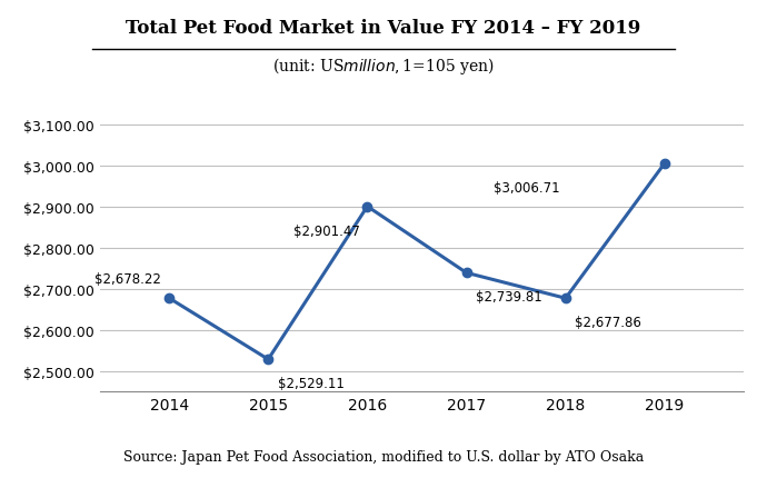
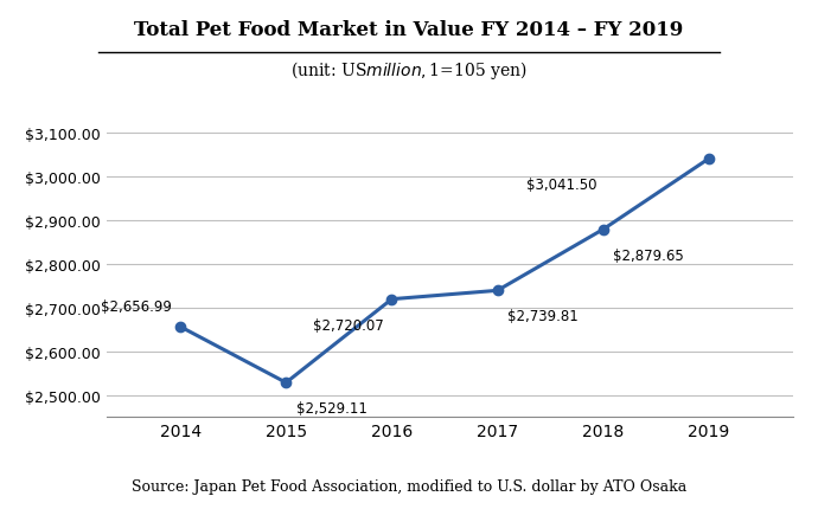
2014: $2,678.22 -> $2,656.99
2016: $2,901.47 -> $2,720.07
2018: $2,677.86 -> $2,879.65
2019: $3,006.71 -> $3,041.50
